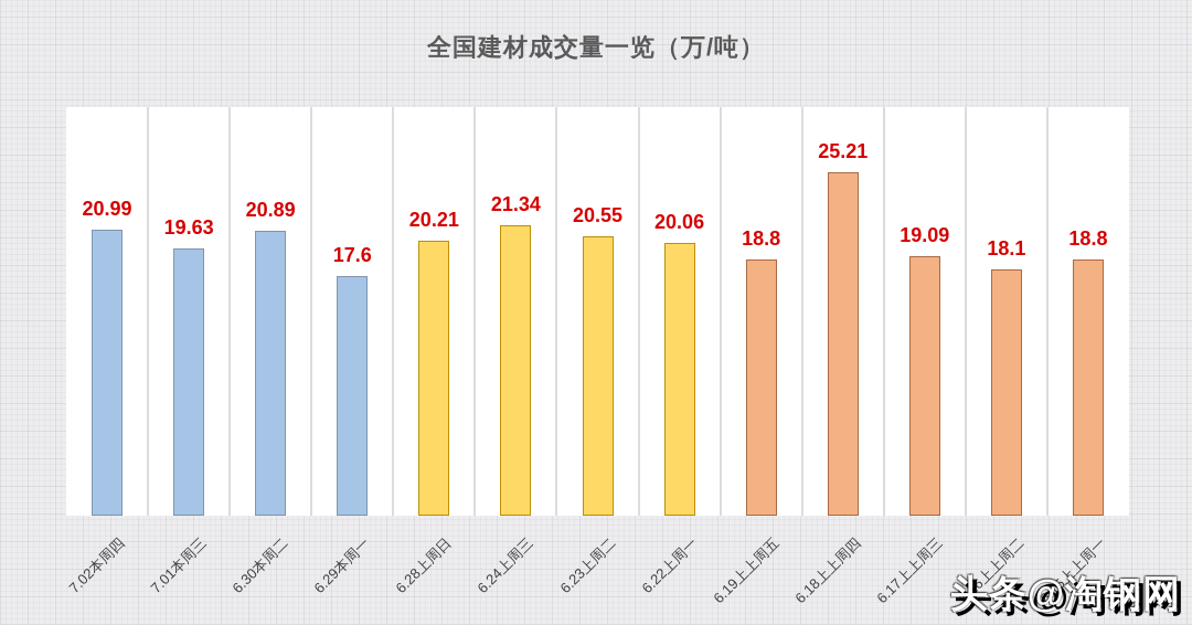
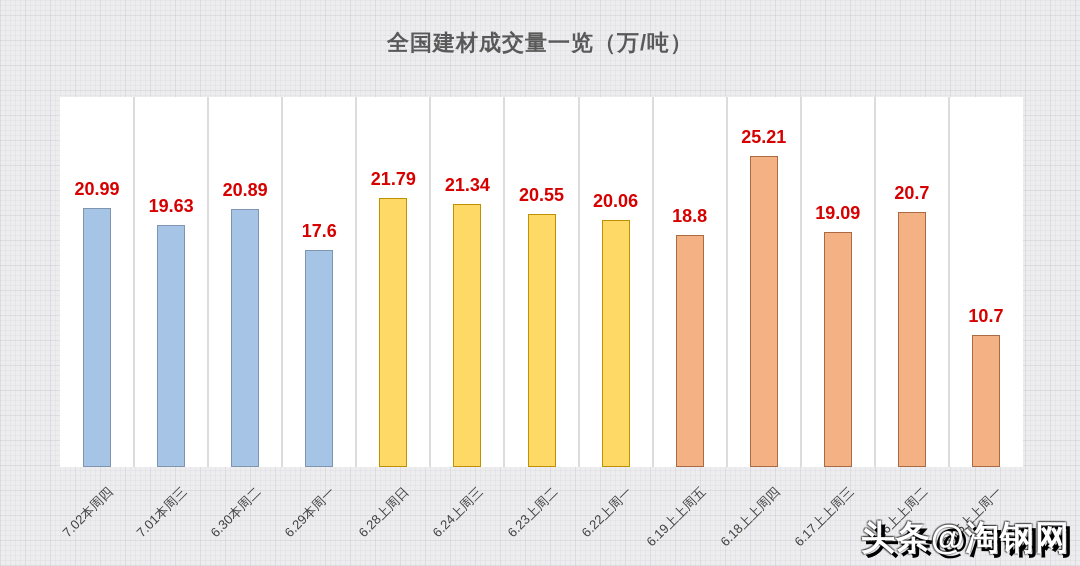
6.28上周日: 20.21 -> 21.79
6.16上上周二: 18.1 -> 20.7
6.15上上周一: 18.8 -> 10.7
